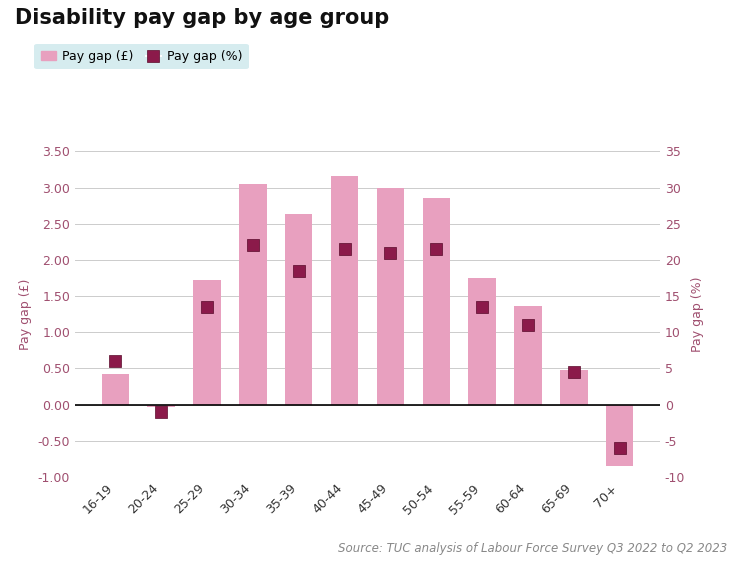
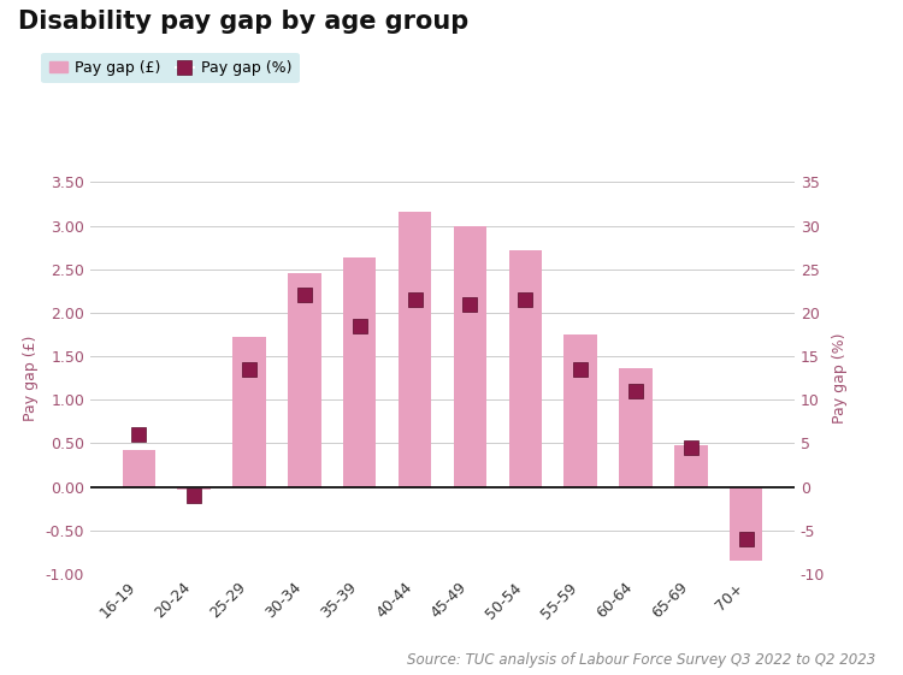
Pay gap (£)/30-34: 3.05 -> 2.46
Pay gap (£)/50-54: 2.86 -> 2.72
